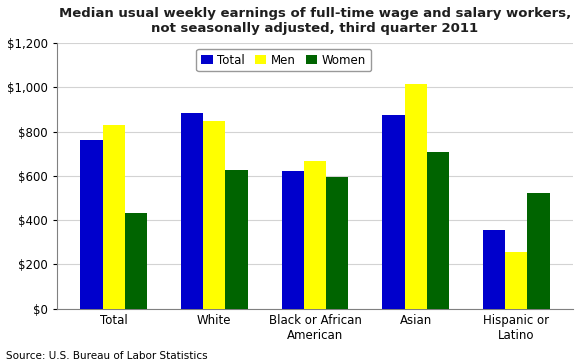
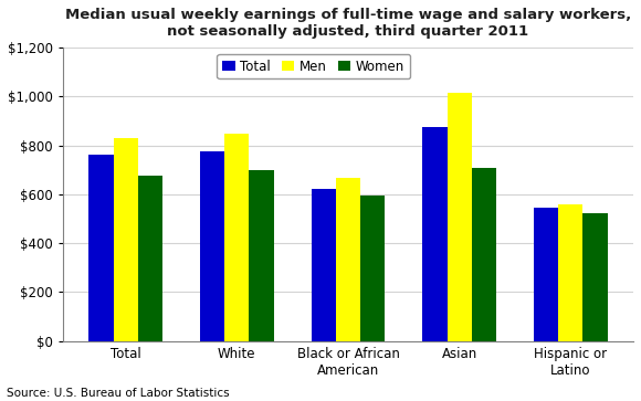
Women/Total: $430 -> $675
Total/White: $885 -> $775
Women/White: $625 -> $700
Total/Hispanic or Latino: $355 -> $545
Men/Hispanic or Latino: $255 -> $560
